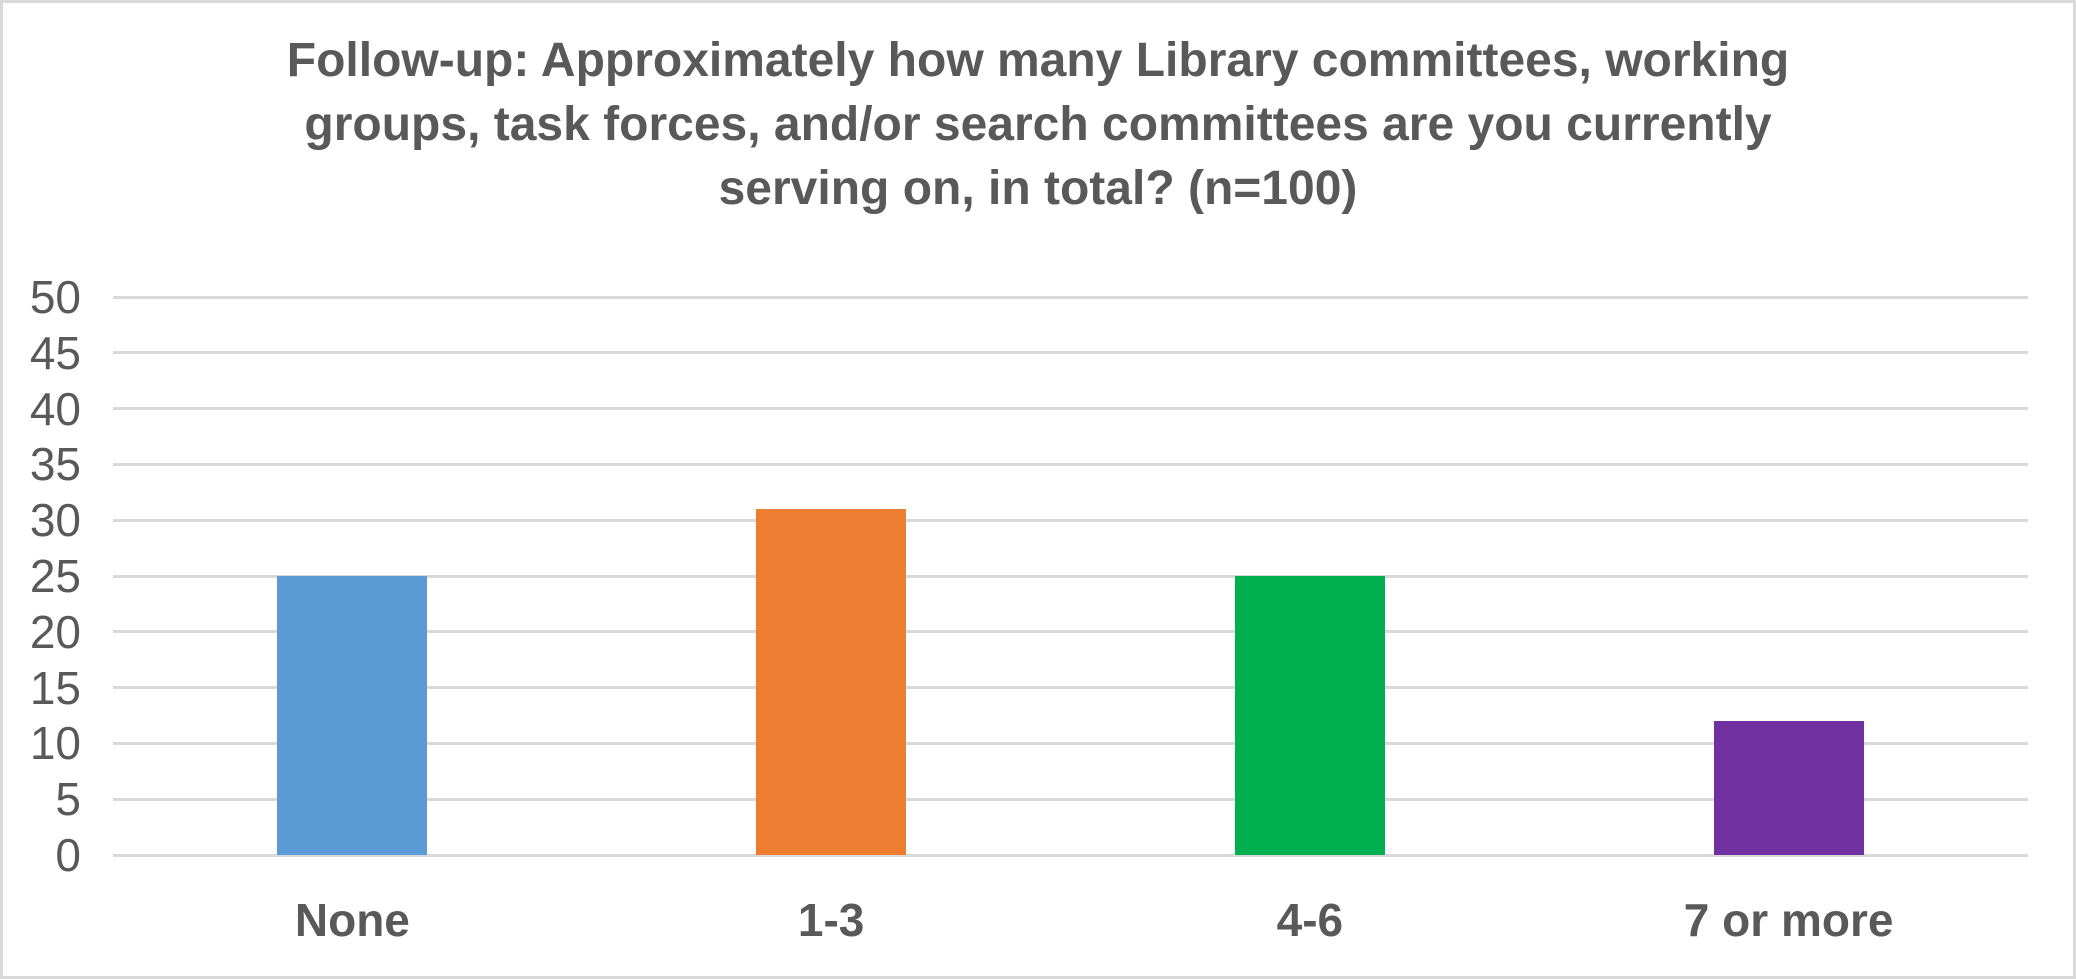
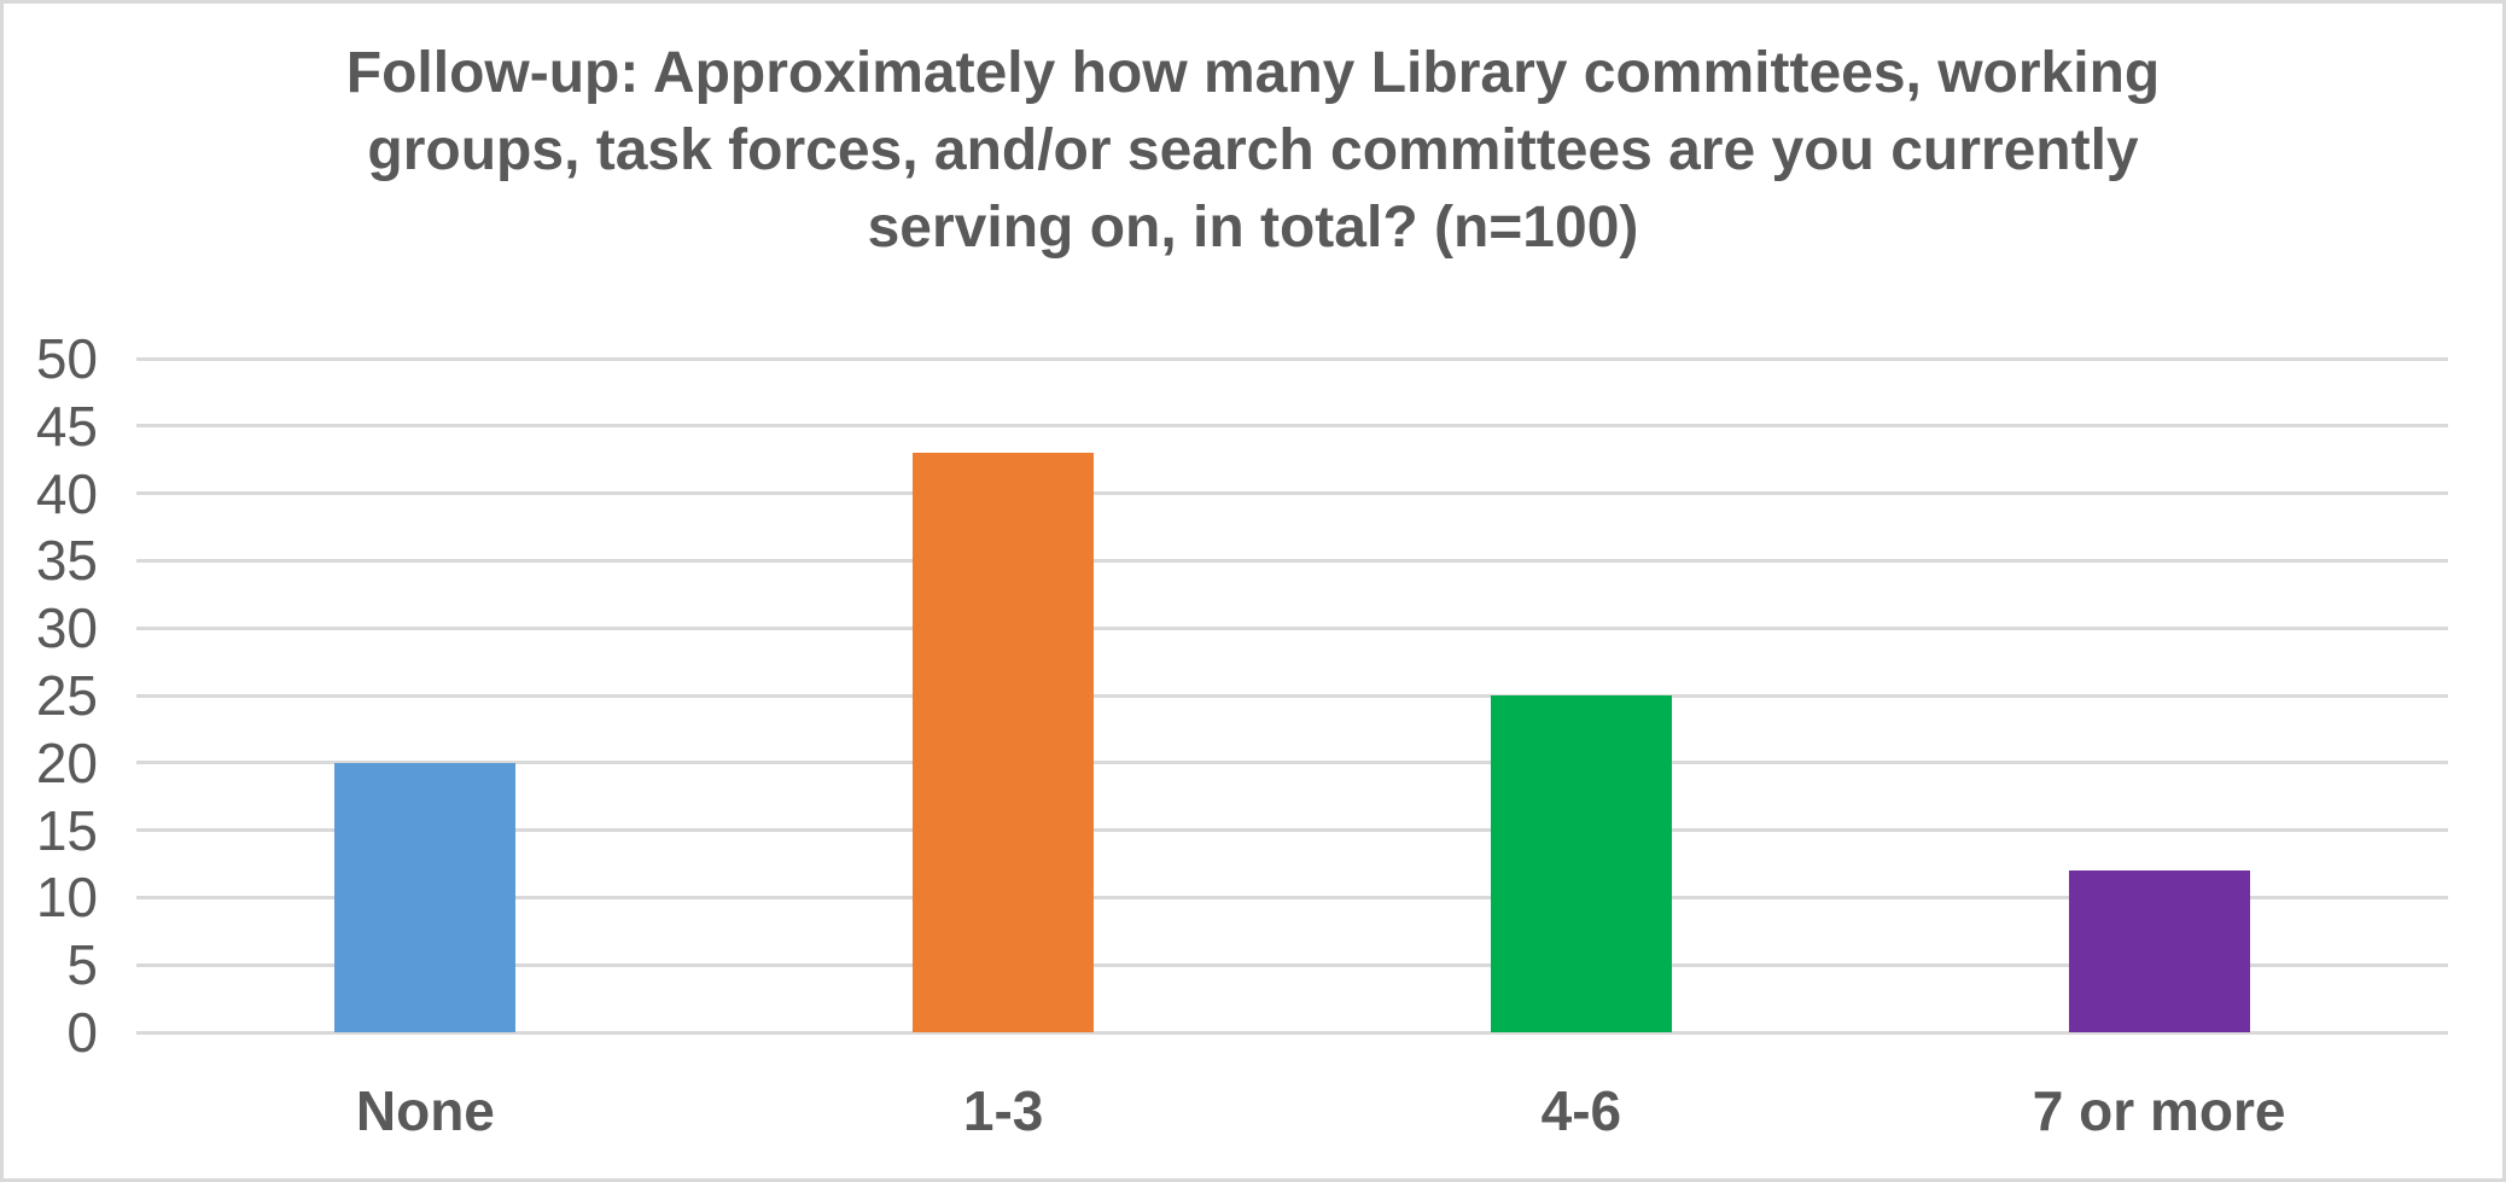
None: 25 -> 20
1-3: 31 -> 43
